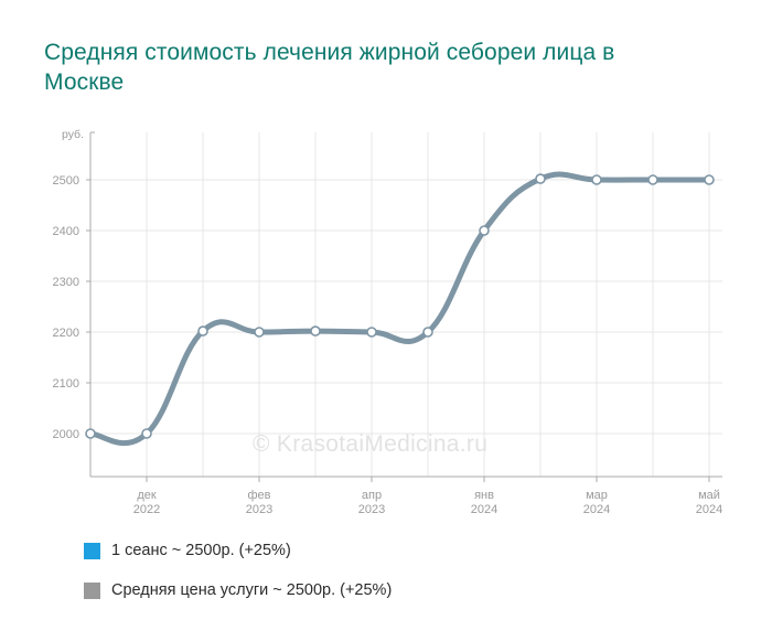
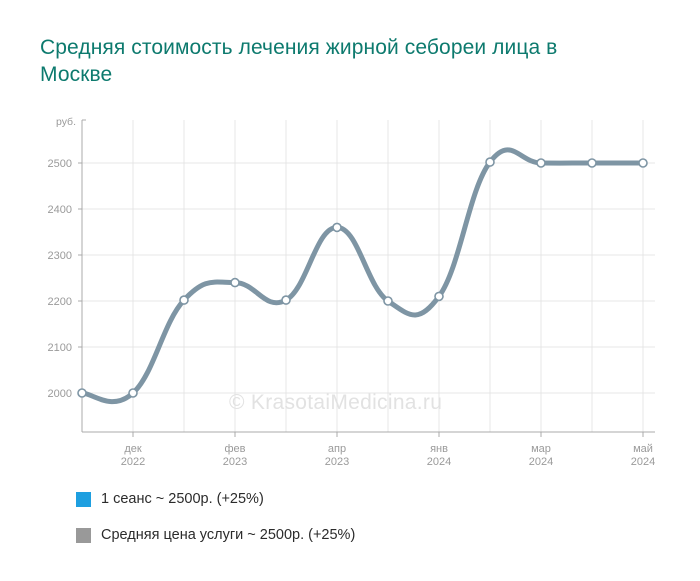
фев 2023: 2200 -> 2240
апр 2023: 2200 -> 2360
янв 2024: 2400 -> 2210
